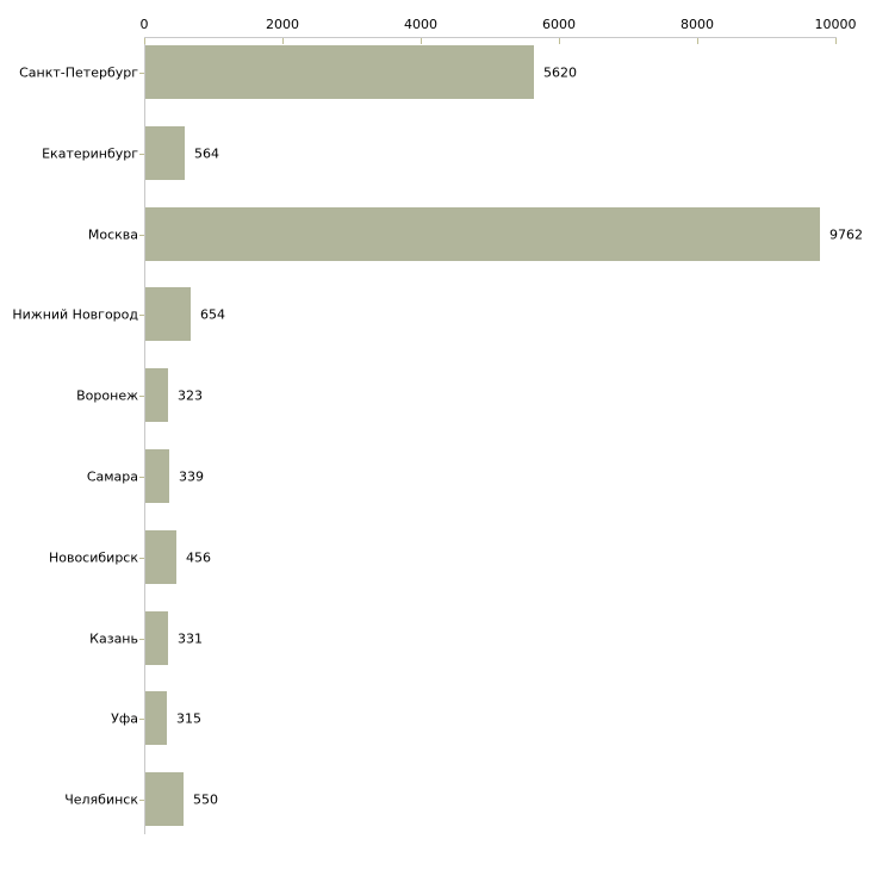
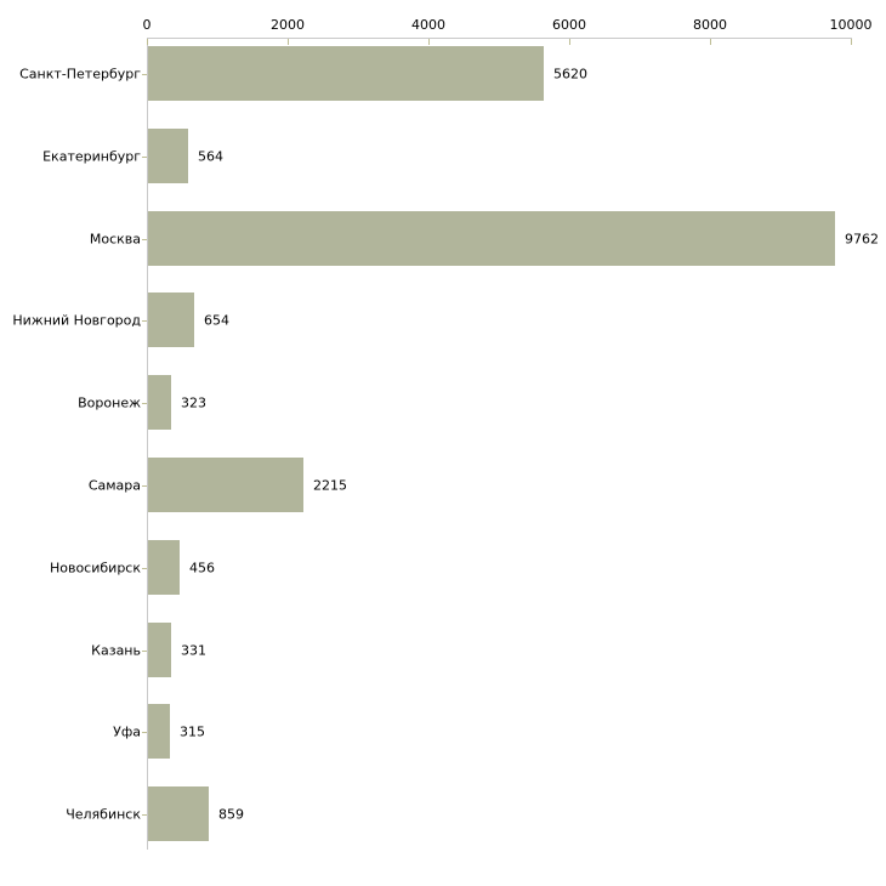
Самара: 339 -> 2215
Челябинск: 550 -> 859
